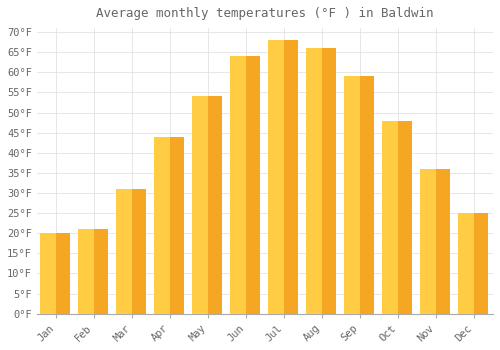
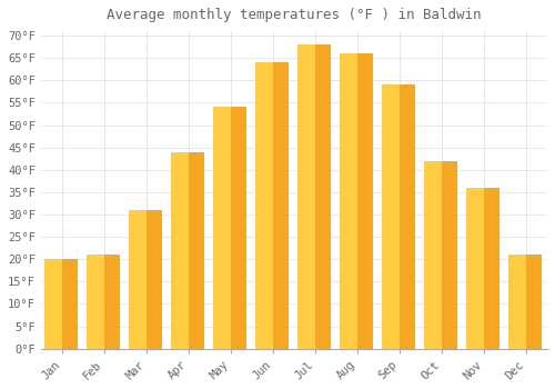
Oct: 48°F -> 42°F
Dec: 25°F -> 21°F
